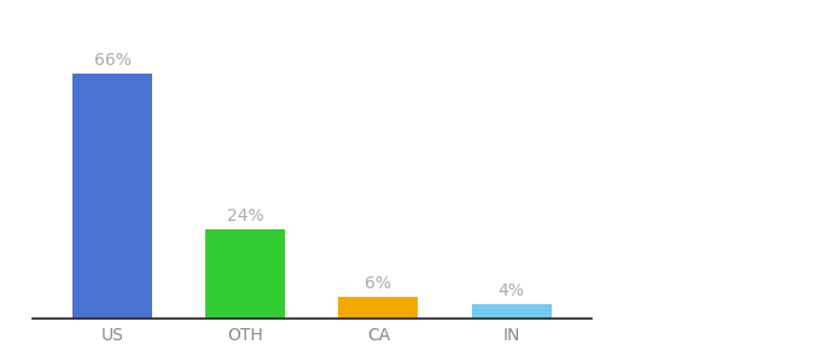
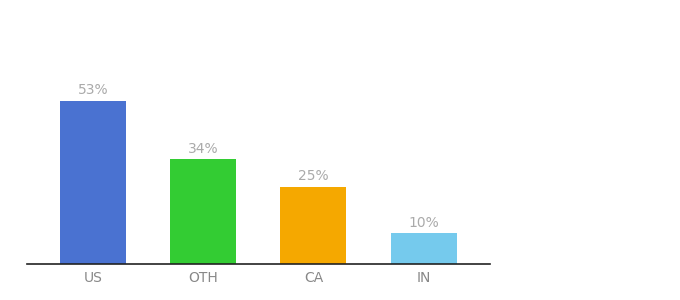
US: 66% -> 53%
OTH: 24% -> 34%
CA: 6% -> 25%
IN: 4% -> 10%
